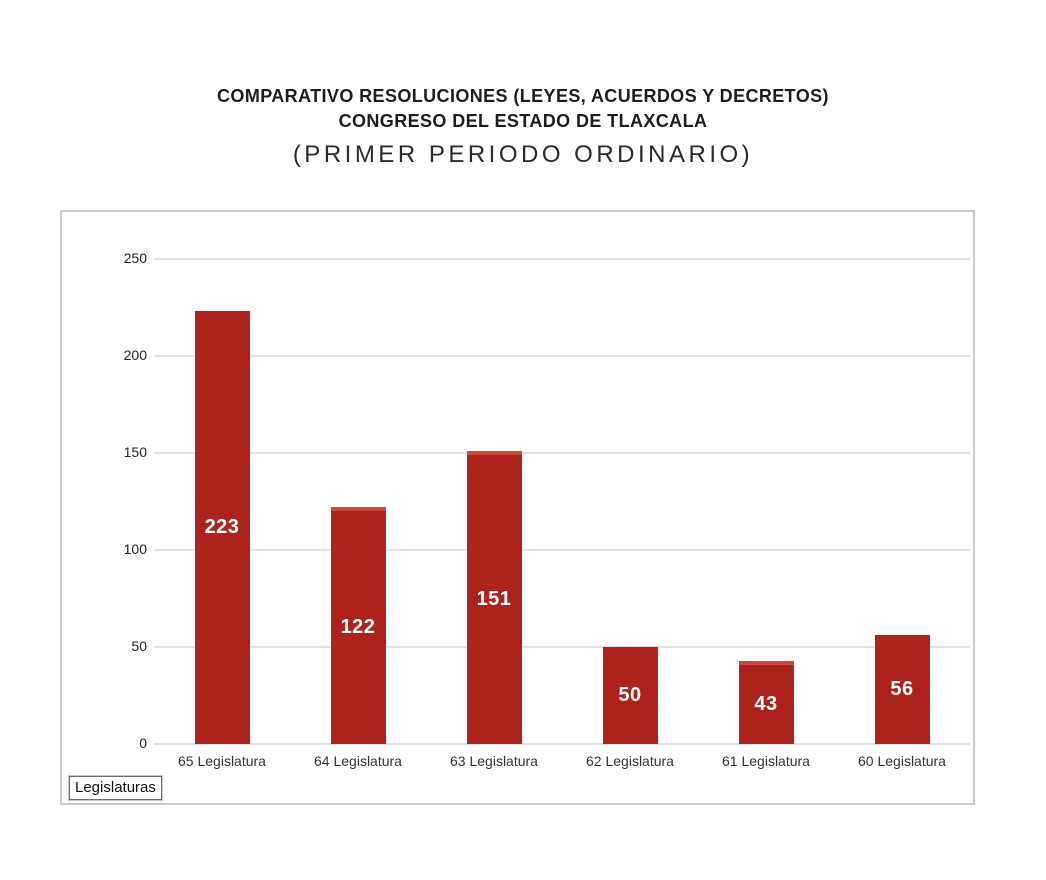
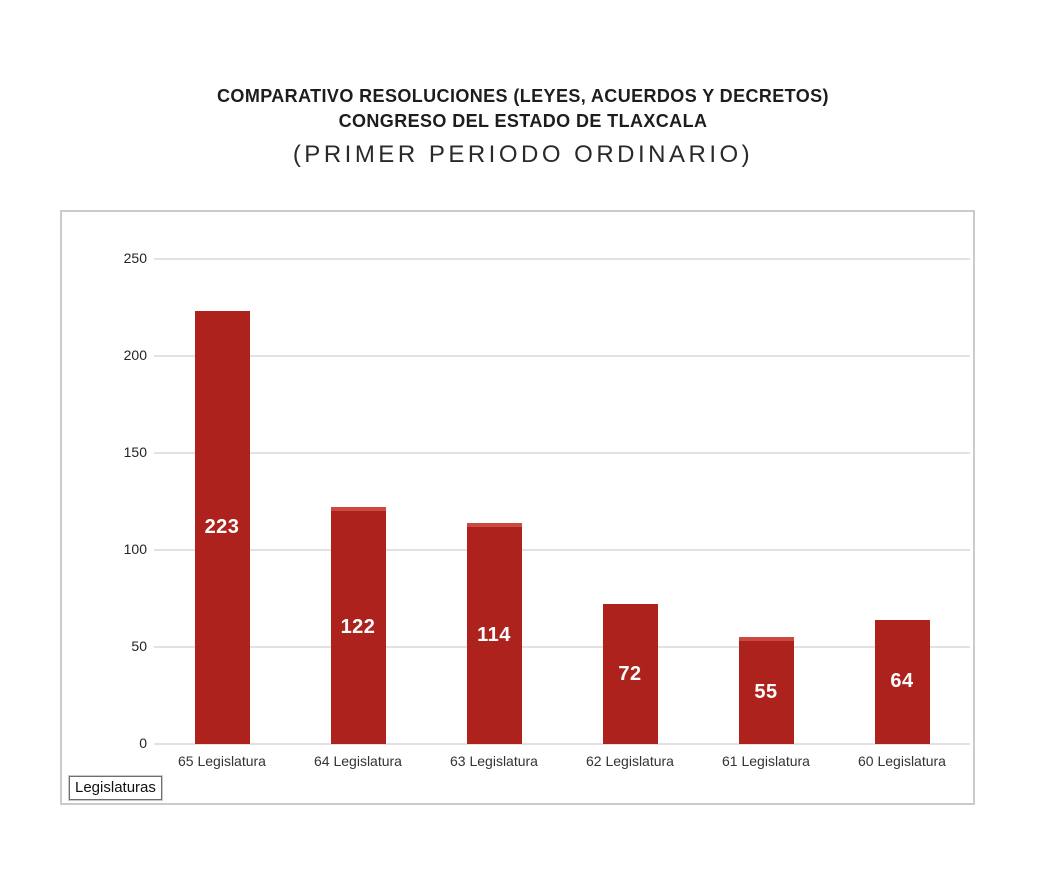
63 Legislatura: 151 -> 114
62 Legislatura: 50 -> 72
61 Legislatura: 43 -> 55
60 Legislatura: 56 -> 64
